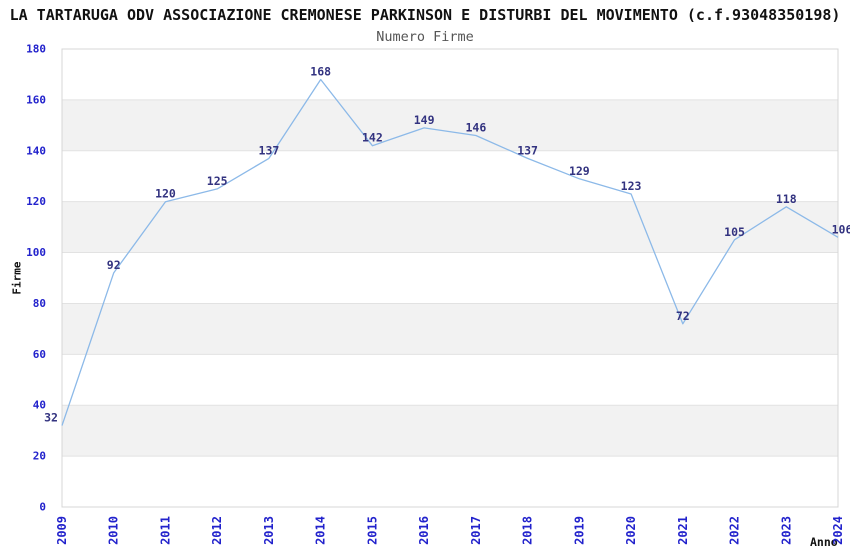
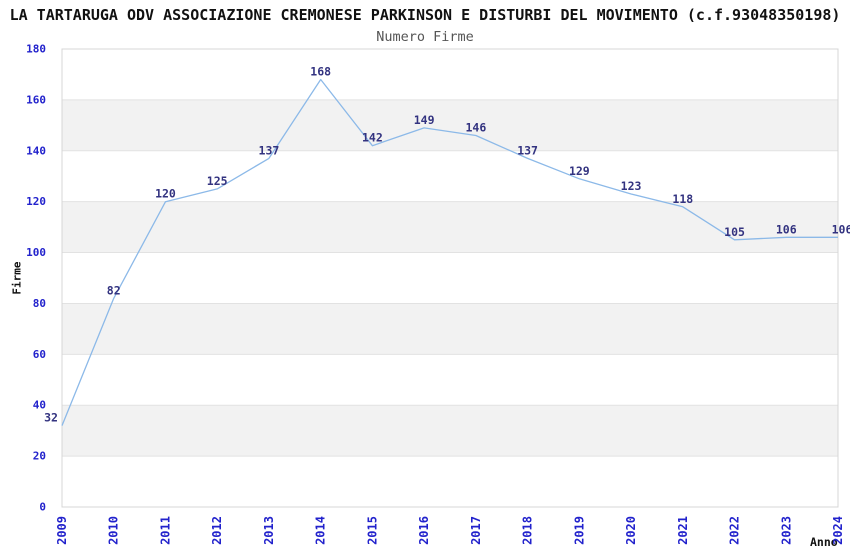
2010: 92 -> 82
2021: 72 -> 118
2023: 118 -> 106
